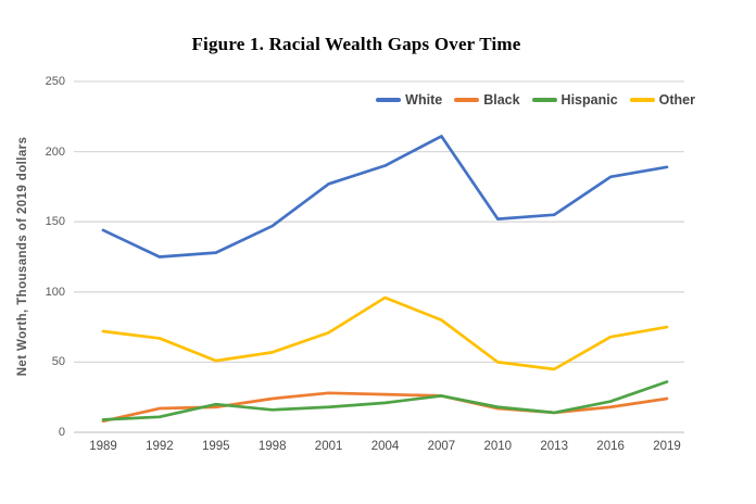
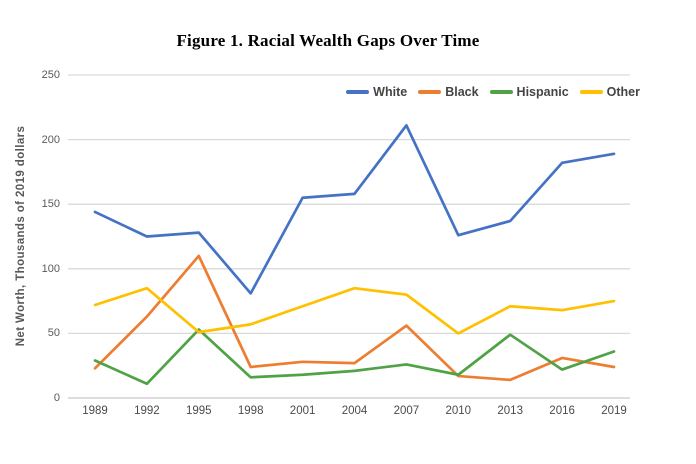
Black/1989: 8 -> 23
Hispanic/1989: 9 -> 29
Black/1992: 17 -> 63
Other/1992: 67 -> 85
Black/1995: 18 -> 110
Hispanic/1995: 20 -> 53
White/1998: 147 -> 81
White/2001: 177 -> 155
White/2004: 190 -> 158
Other/2004: 96 -> 85
Black/2007: 26 -> 56
White/2010: 152 -> 126
White/2013: 155 -> 137
Hispanic/2013: 14 -> 49
Other/2013: 45 -> 71
Black/2016: 18 -> 31
